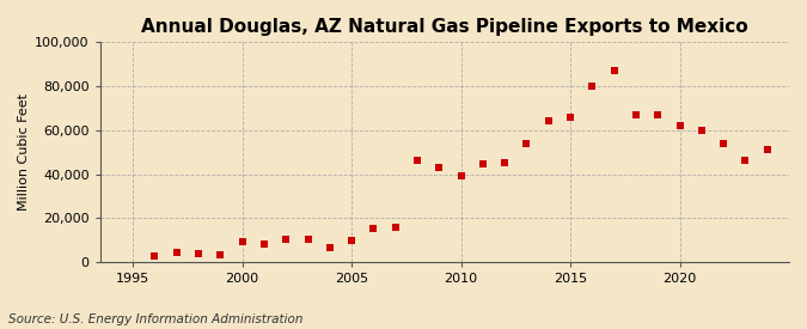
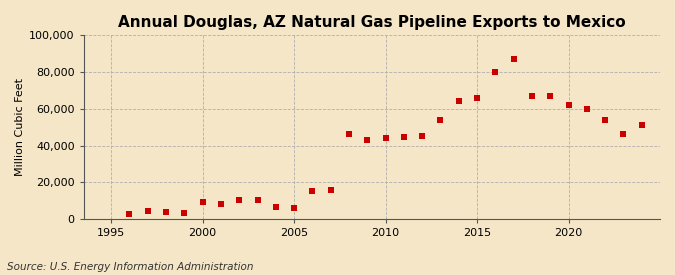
2005: 10,000 -> 6,000
2010: 39,000 -> 44,000
